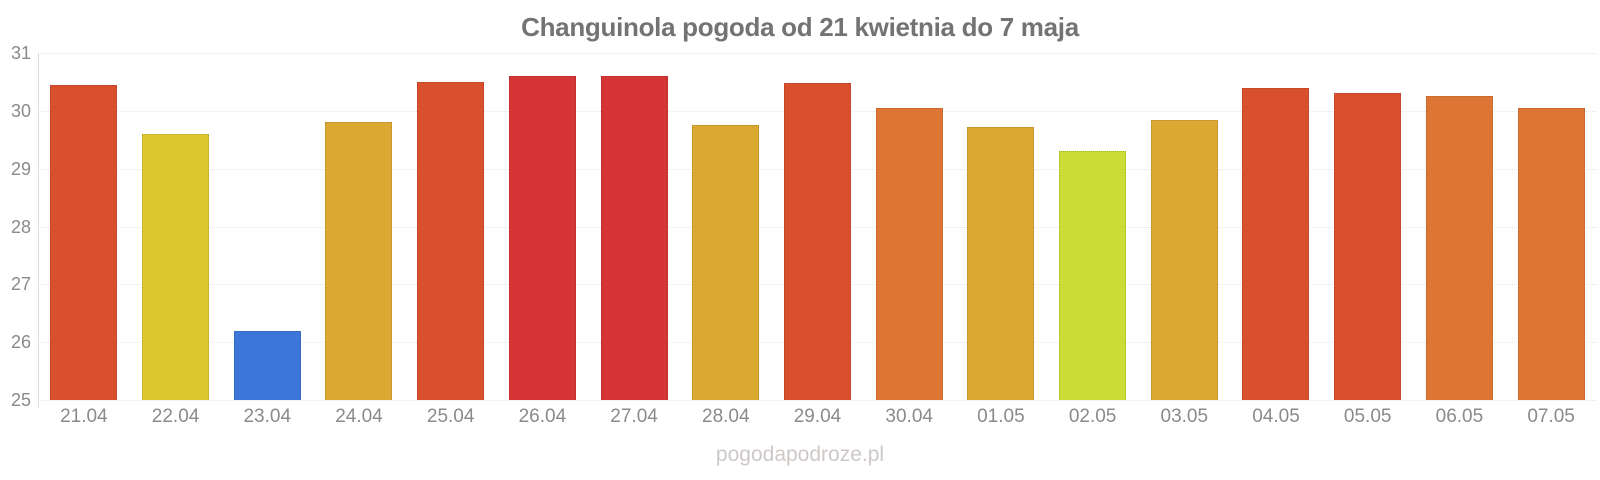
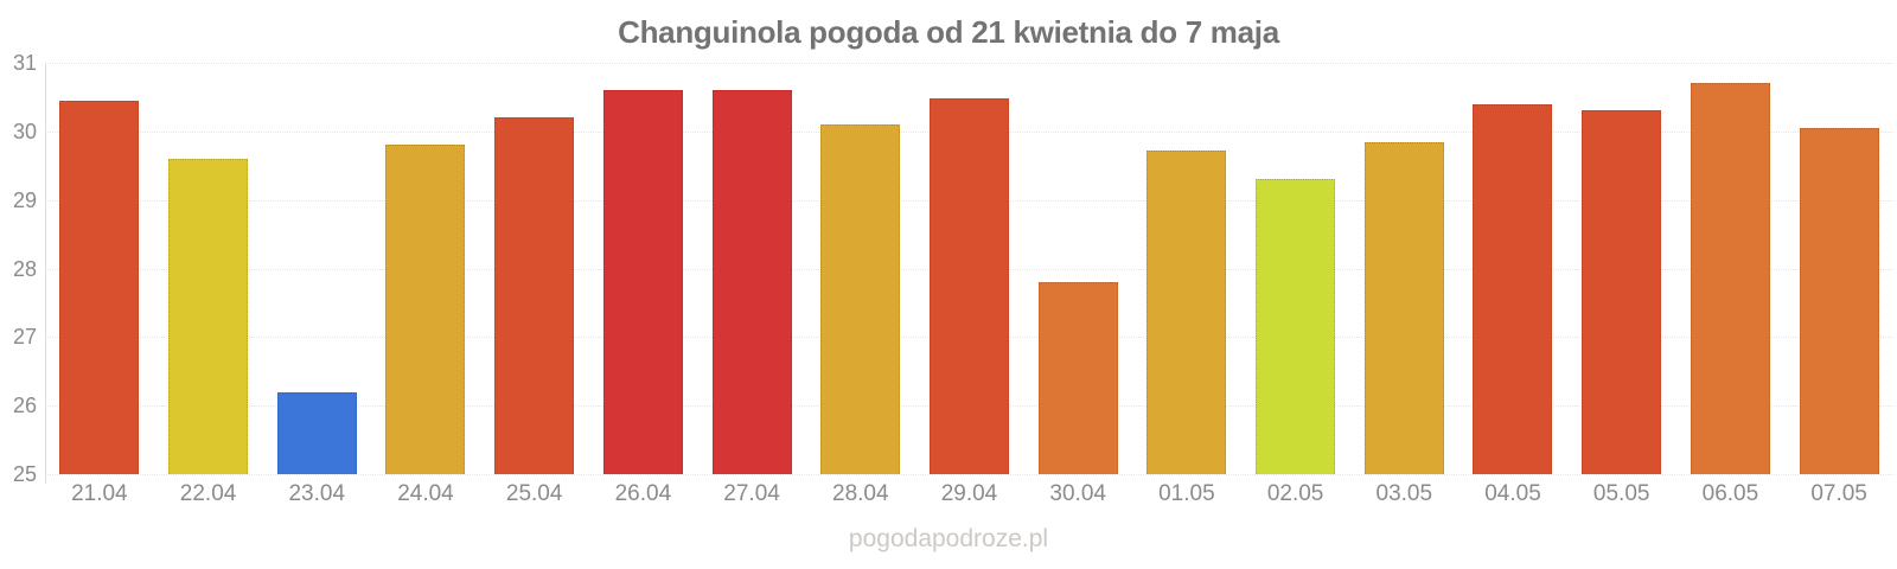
25.04: 30.5 -> 30.2
28.04: 29.8 -> 30.1
30.04: 30.1 -> 27.8
06.05: 30.2 -> 30.7
